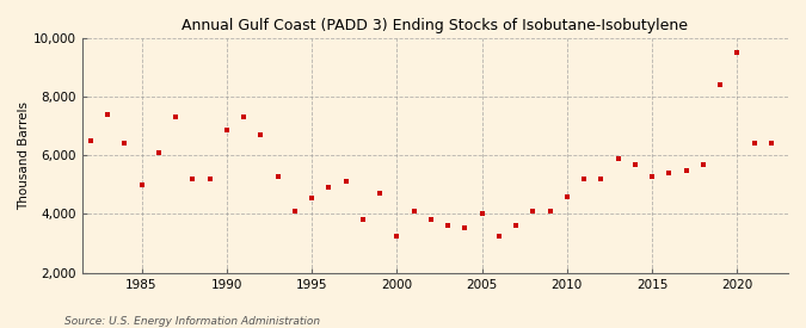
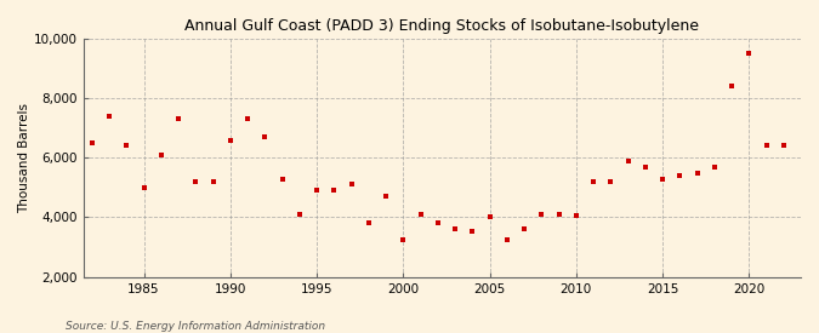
1990: 6,850 -> 6,600
1995: 4,550 -> 4,900
2010: 4,600 -> 4,050
